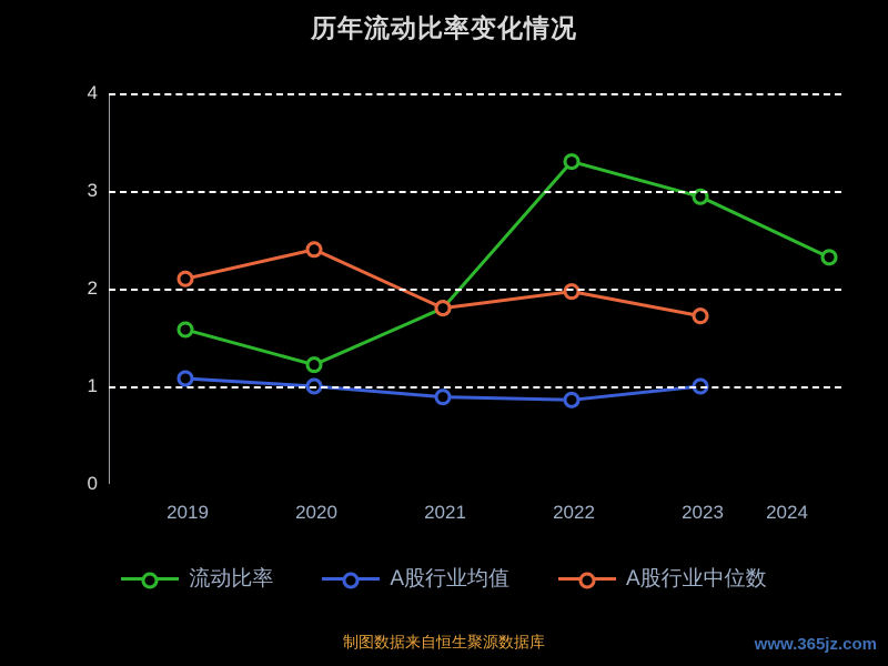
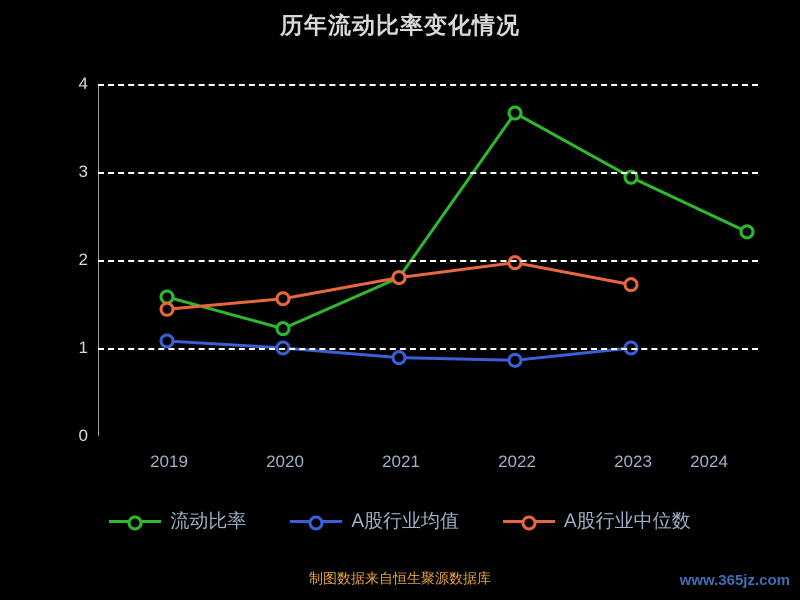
A股行业中位数/2019: 2.1 -> 1.4
A股行业中位数/2020: 2.4 -> 1.6
流动比率/2022: 3.3 -> 3.7
